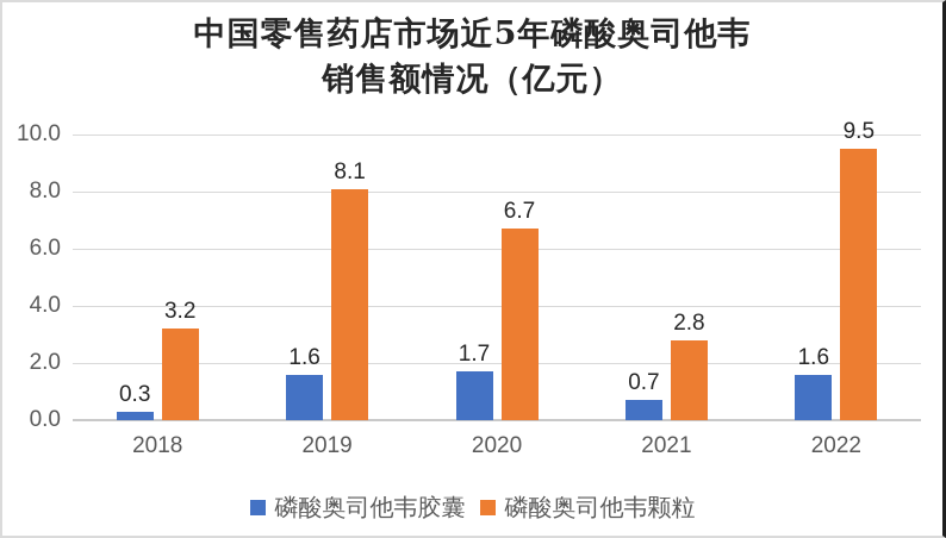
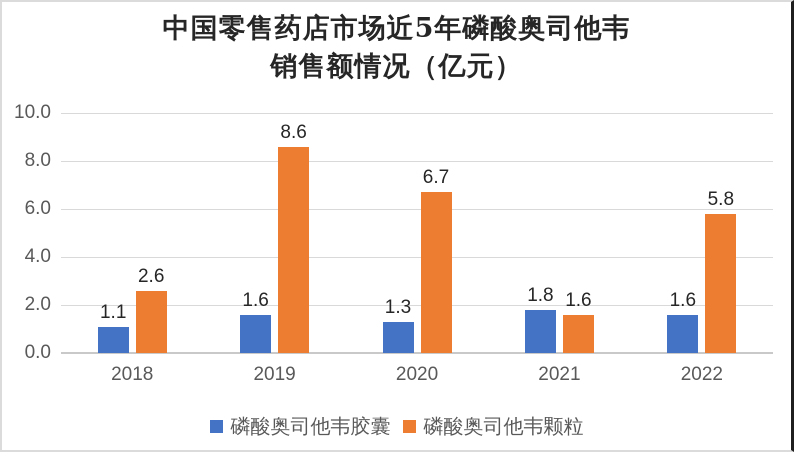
磷酸奥司他韦胶囊/2018: 0.3 -> 1.1
磷酸奥司他韦颗粒/2018: 3.2 -> 2.6
磷酸奥司他韦颗粒/2019: 8.1 -> 8.6
磷酸奥司他韦胶囊/2020: 1.7 -> 1.3
磷酸奥司他韦胶囊/2021: 0.7 -> 1.8
磷酸奥司他韦颗粒/2021: 2.8 -> 1.6
磷酸奥司他韦颗粒/2022: 9.5 -> 5.8
